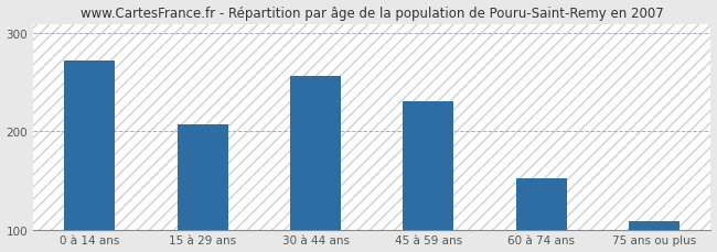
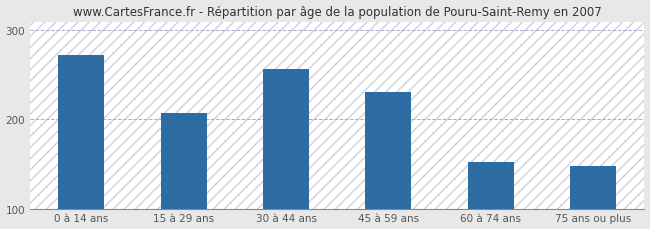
75 ans ou plus: 108 -> 148
